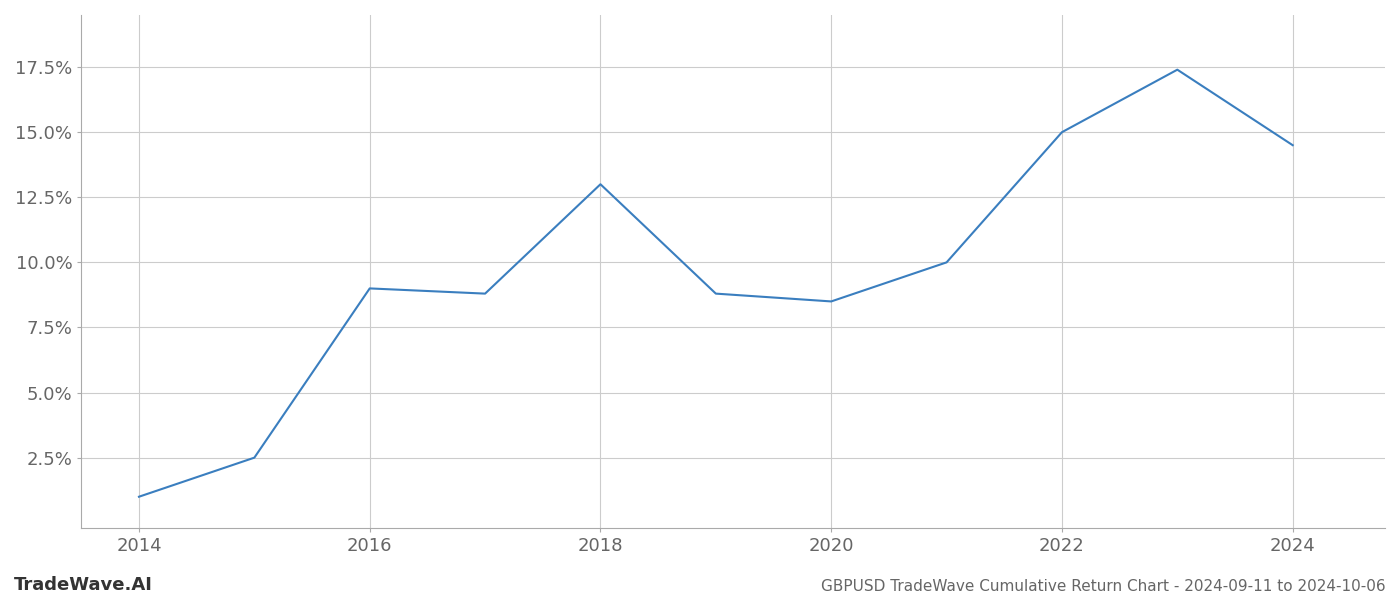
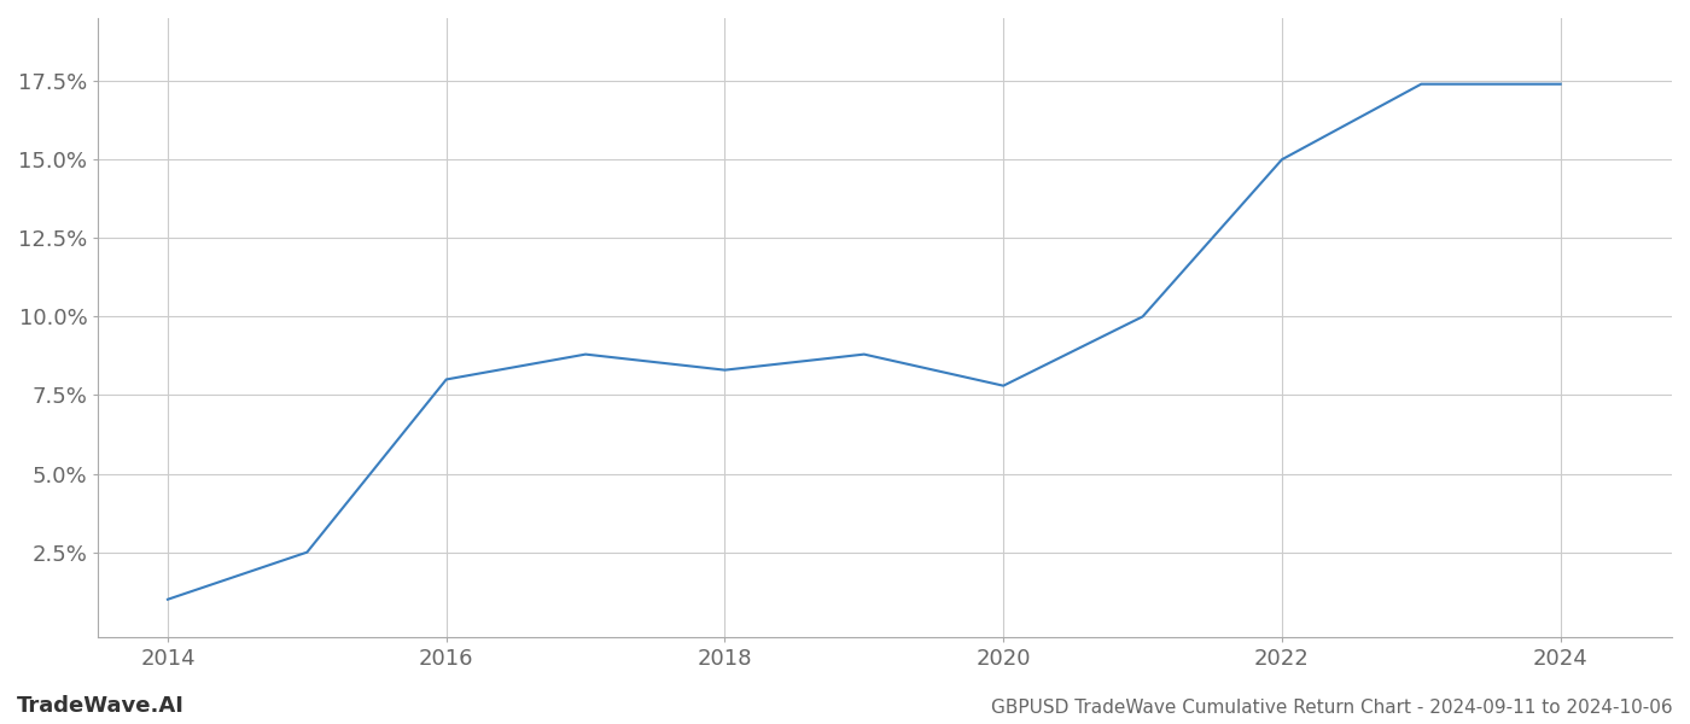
2016: 9.0% -> 8.0%
2018: 13.0% -> 8.3%
2020: 8.5% -> 7.8%
2024: 14.5% -> 17.4%
